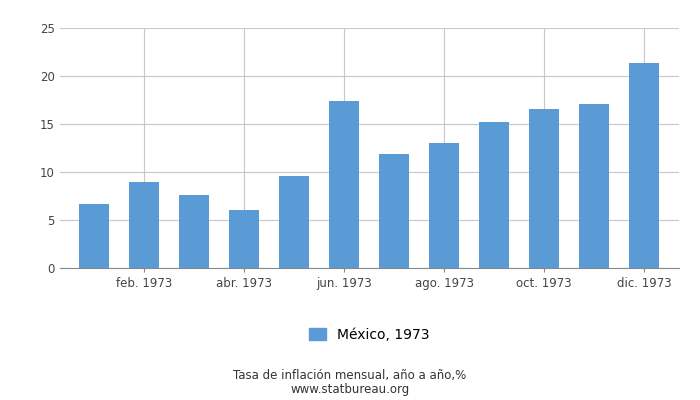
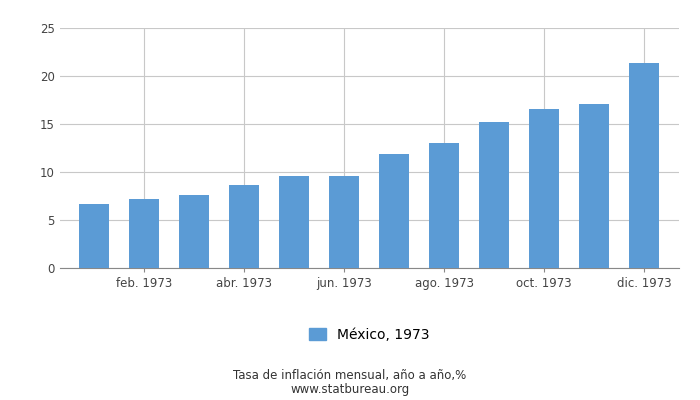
feb. 1973: 9.0 -> 7.2
abr. 1973: 6.0 -> 8.6
jun. 1973: 17.4 -> 9.6
